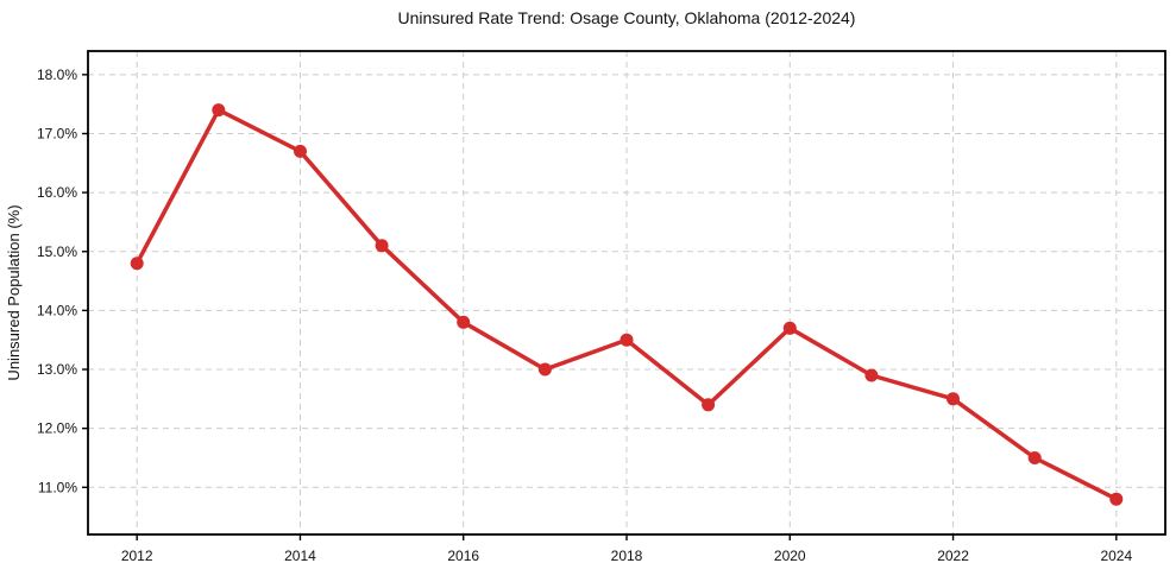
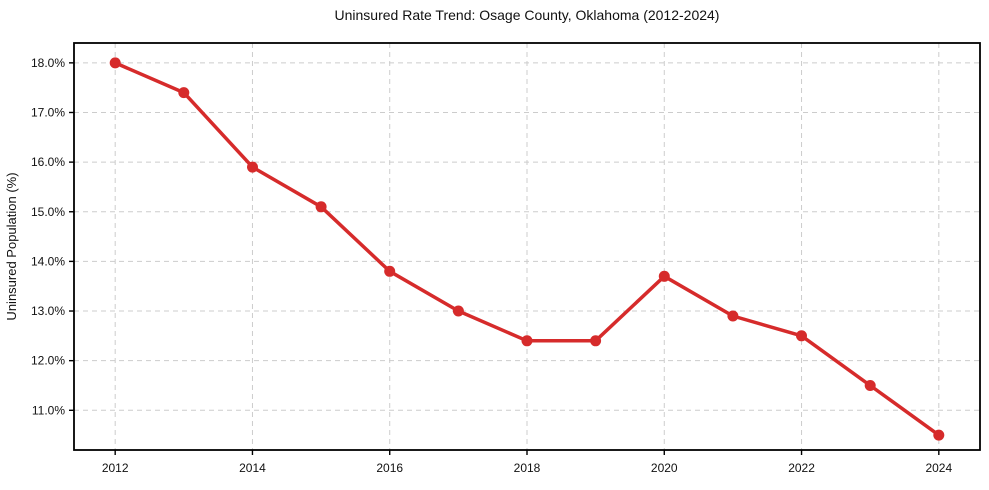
2012: 14.8% -> 18.0%
2014: 16.7% -> 15.9%
2018: 13.5% -> 12.4%
2024: 10.8% -> 10.5%
